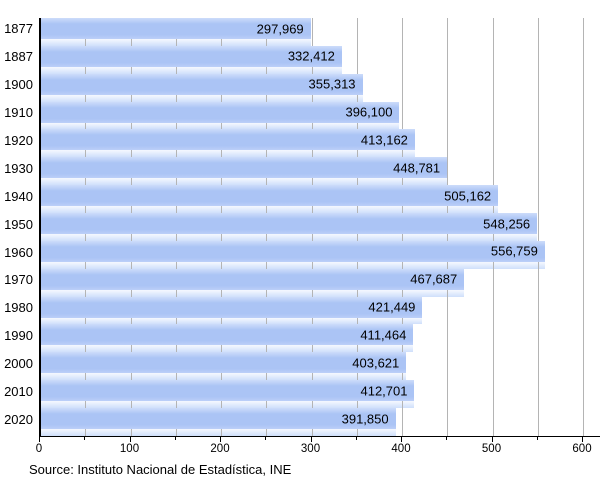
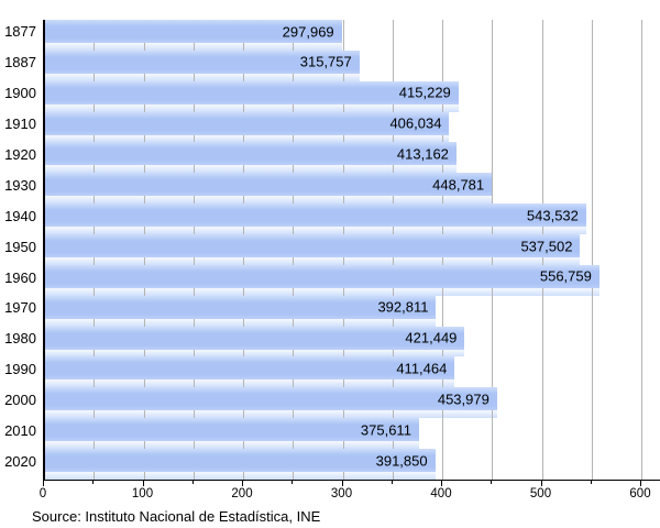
1887: 332,412 -> 315,757
1900: 355,313 -> 415,229
1910: 396,100 -> 406,034
1940: 505,162 -> 543,532
1950: 548,256 -> 537,502
1970: 467,687 -> 392,811
2000: 403,621 -> 453,979
2010: 412,701 -> 375,611
